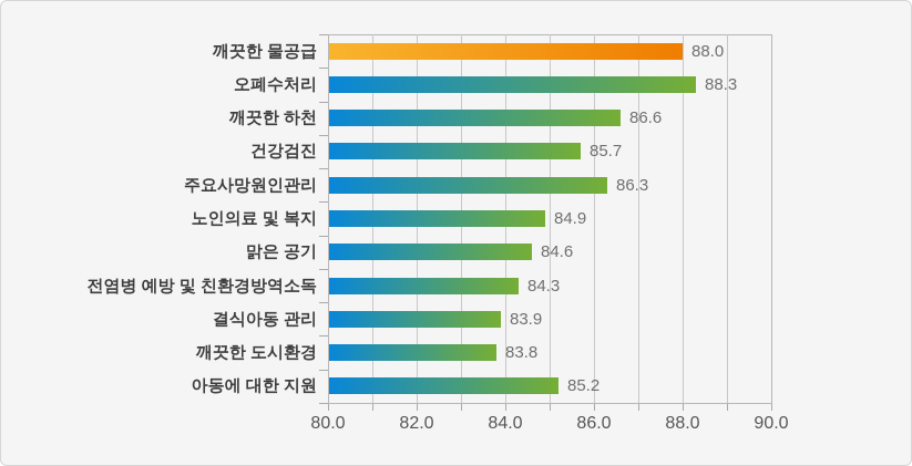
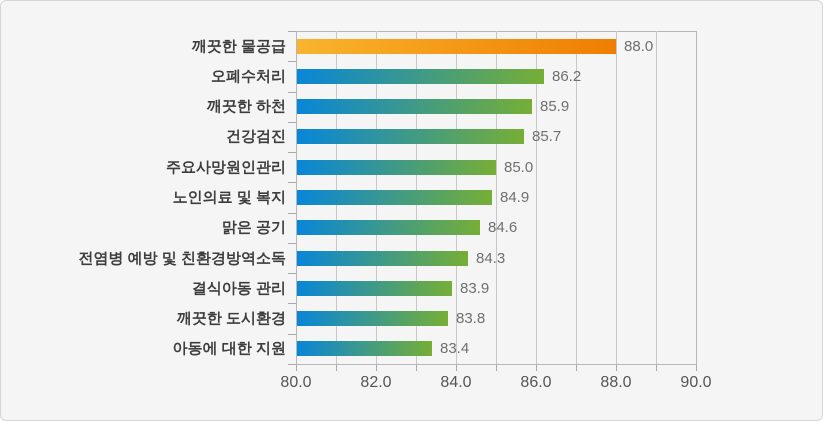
오폐수처리: 88.3 -> 86.2
깨끗한 하천: 86.6 -> 85.9
주요사망원인관리: 86.3 -> 85.0
아동에 대한 지원: 85.2 -> 83.4
